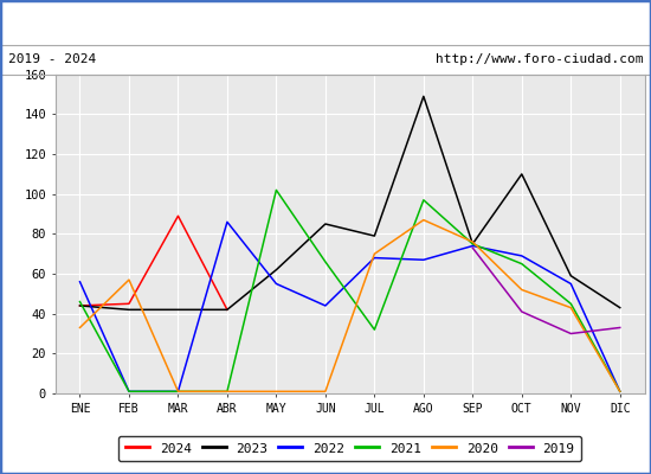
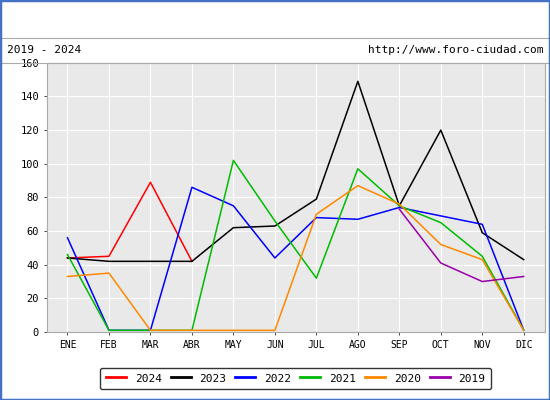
2020/FEB: 57 -> 35
2022/MAY: 55 -> 75
2023/JUN: 85 -> 63
2023/OCT: 110 -> 120
2022/NOV: 55 -> 64
